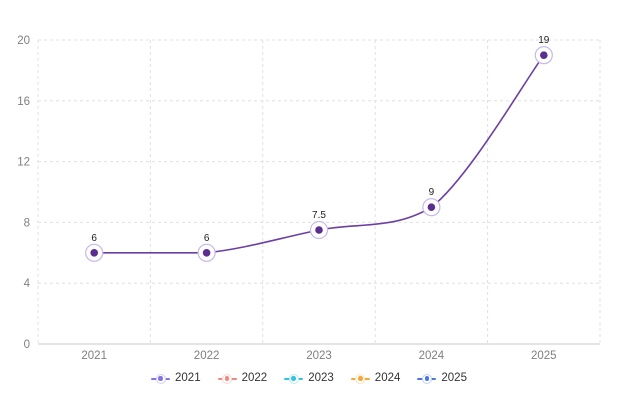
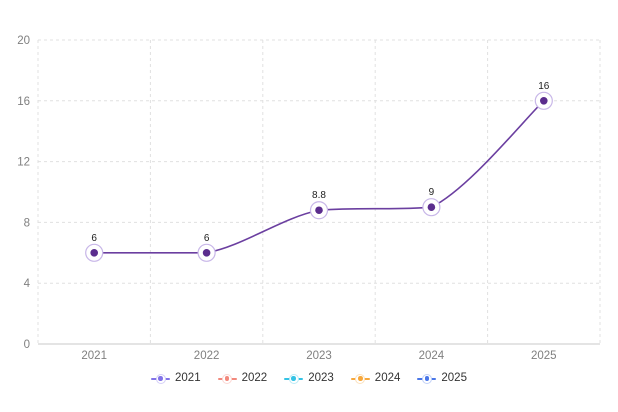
2023: 7.5 -> 8.8
2025: 19 -> 16
